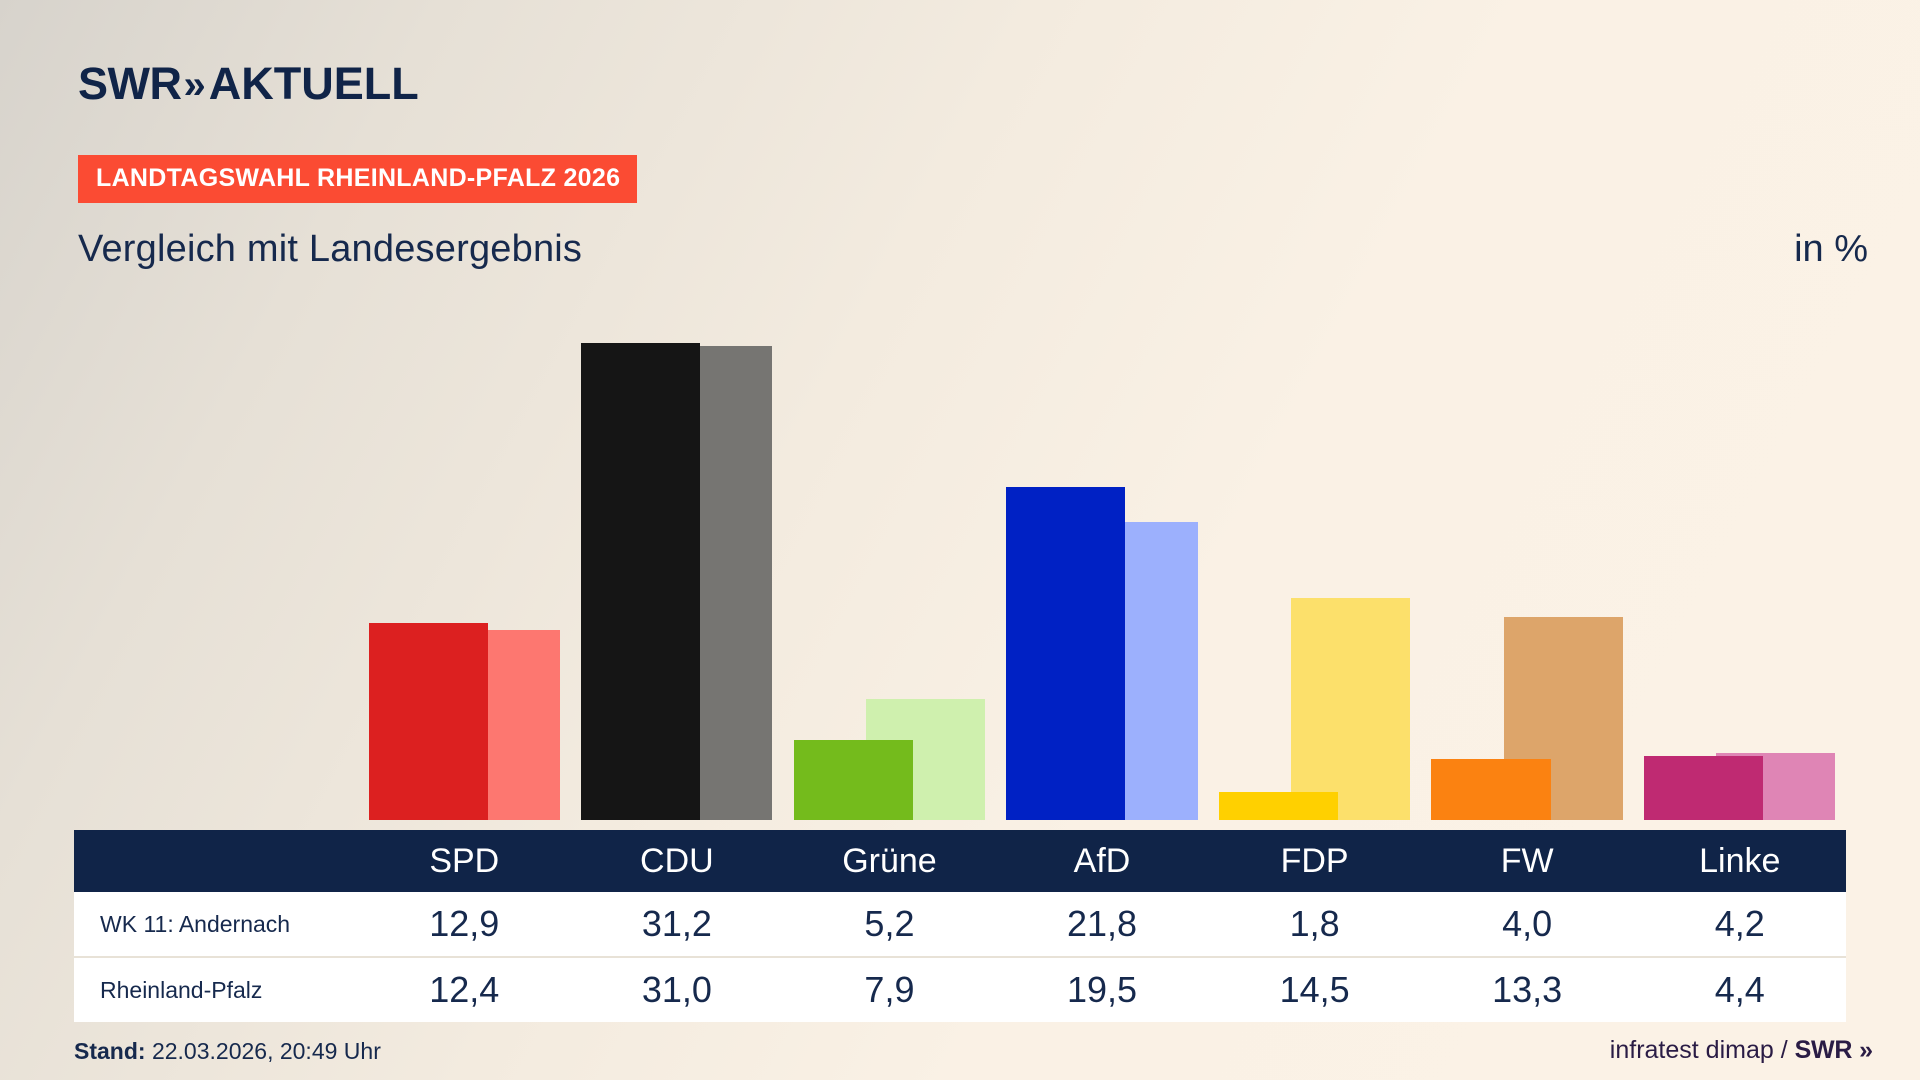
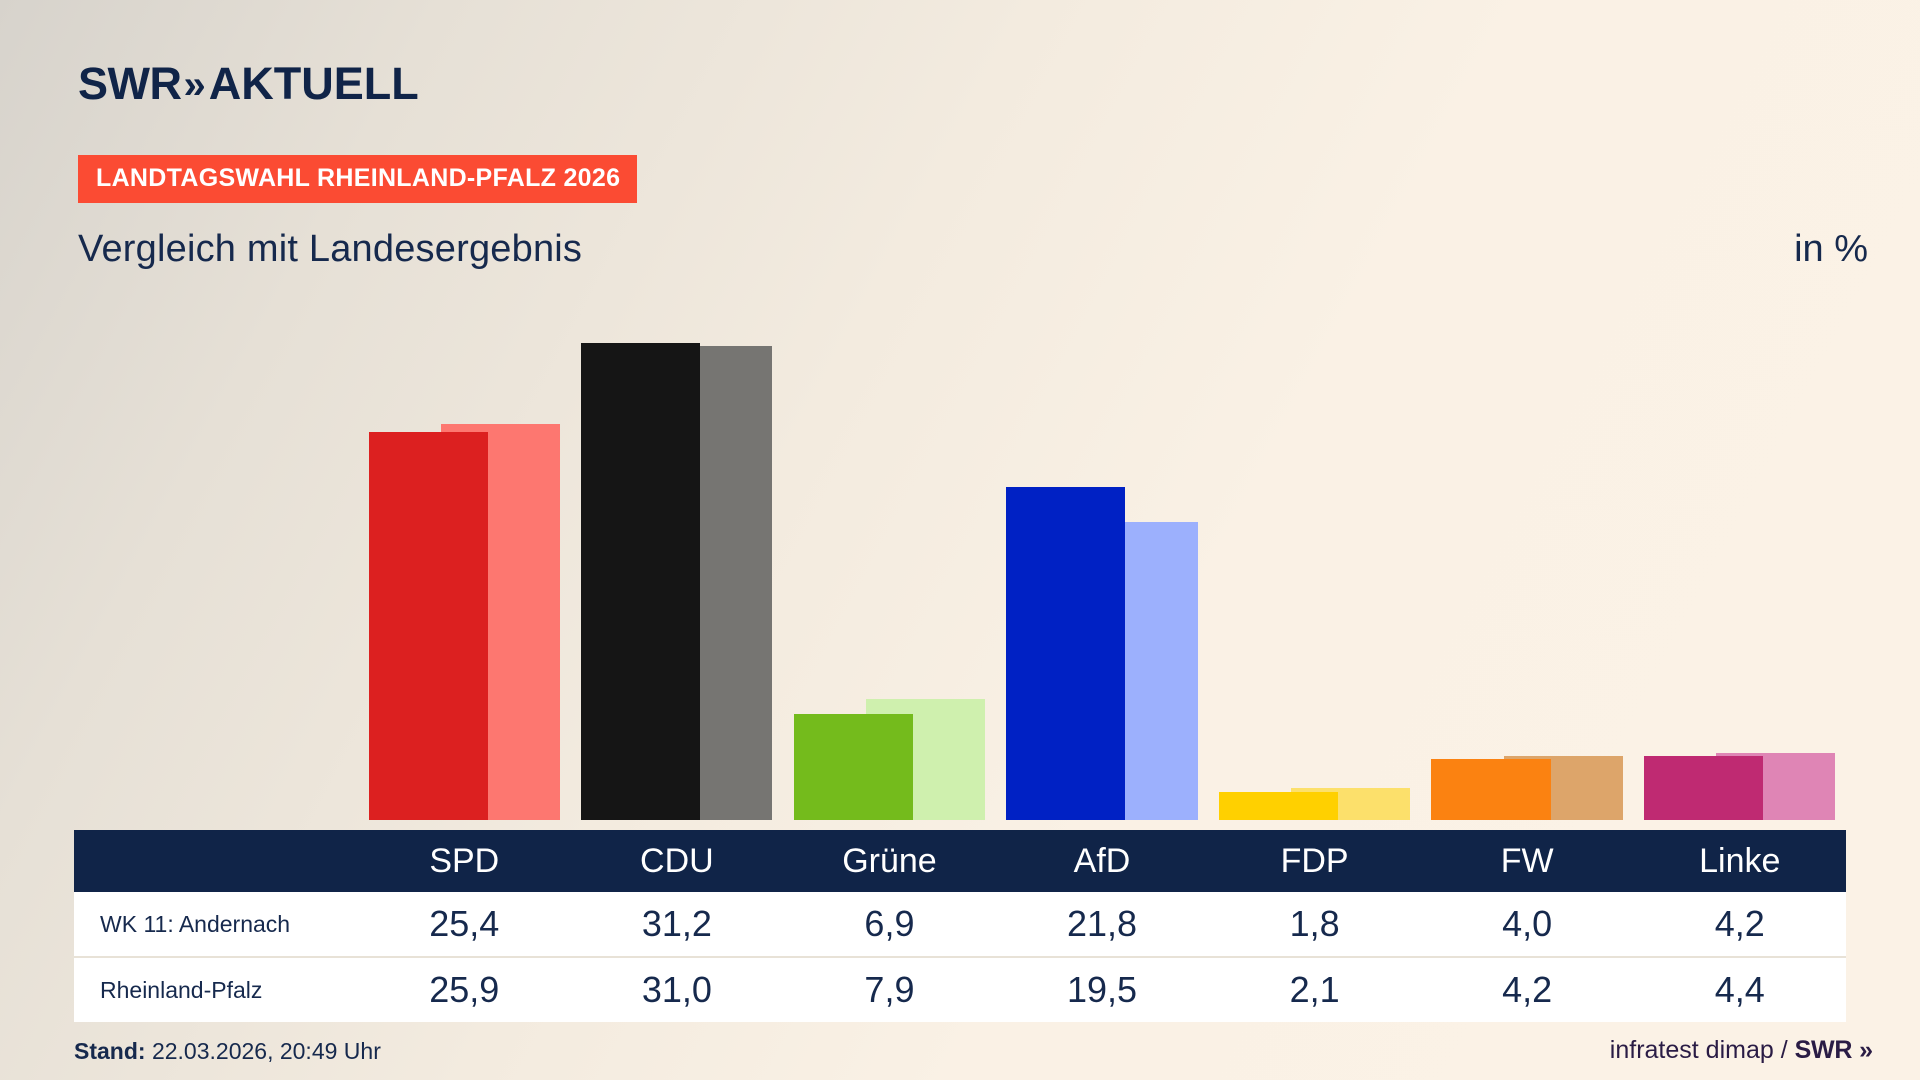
WK 11: Andernach/SPD: 12,9 -> 25,4
Rheinland-Pfalz/SPD: 12,4 -> 25,9
WK 11: Andernach/Grüne: 5,2 -> 6,9
Rheinland-Pfalz/FDP: 14,5 -> 2,1
Rheinland-Pfalz/FW: 13,3 -> 4,2
